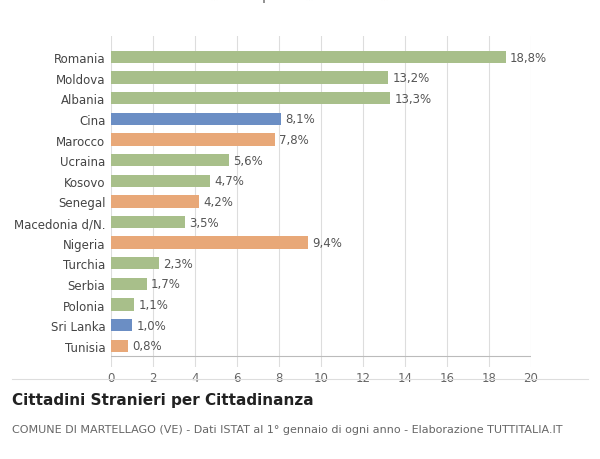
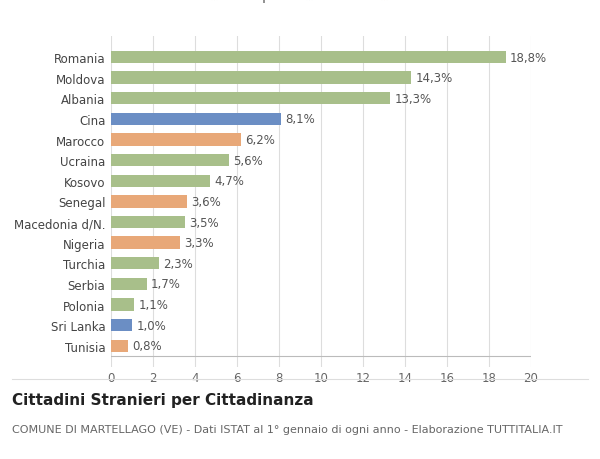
Moldova: 13,2% -> 14,3%
Marocco: 7,8% -> 6,2%
Senegal: 4,2% -> 3,6%
Nigeria: 9,4% -> 3,3%
